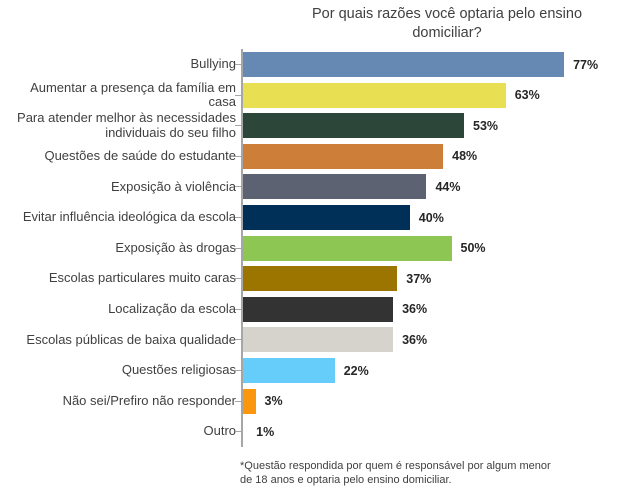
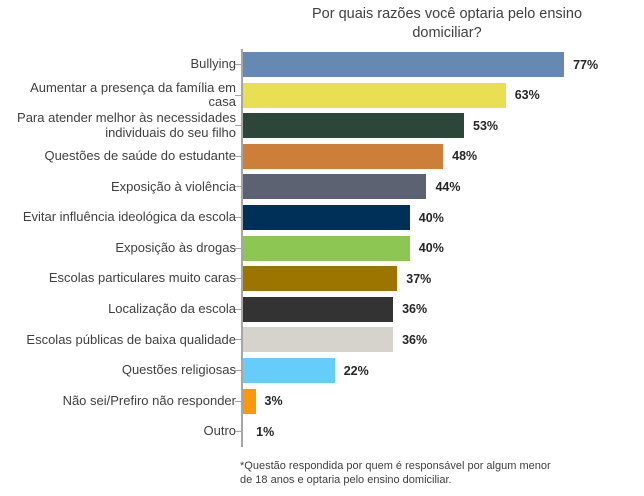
Exposição às drogas: 50% -> 40%
